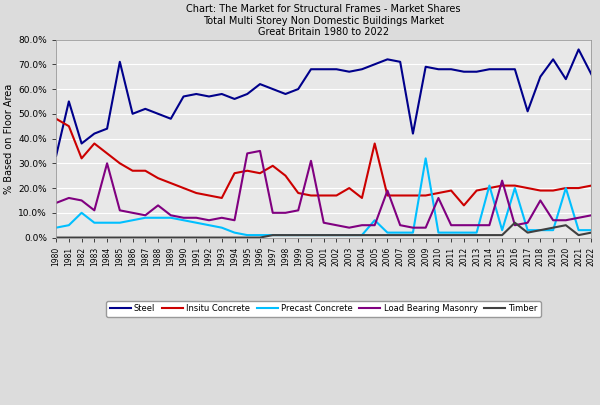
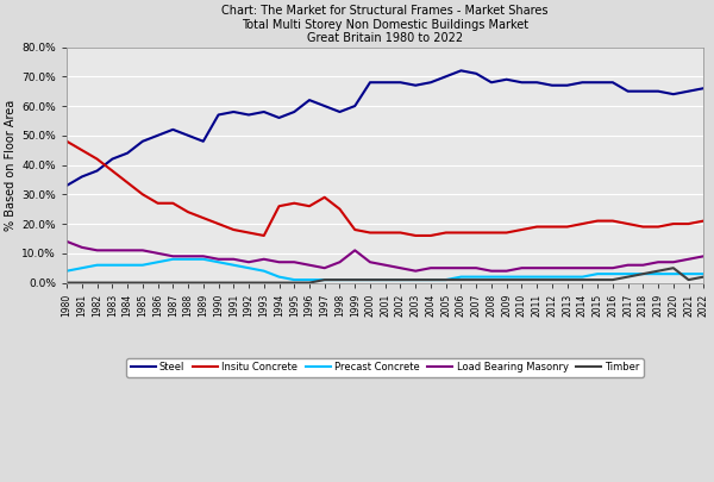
Steel/1981: 55% -> 36%
Load Bearing Masonry/1981: 16% -> 12%
Insitu Concrete/1982: 32% -> 42%
Precast Concrete/1982: 10% -> 6%
Load Bearing Masonry/1982: 15% -> 11%
Load Bearing Masonry/1984: 30% -> 11%
Steel/1985: 71% -> 48%
Load Bearing Masonry/1988: 13% -> 9%
Load Bearing Masonry/1995: 34% -> 7%
Load Bearing Masonry/1996: 35% -> 6%
Load Bearing Masonry/1997: 10% -> 5%
Load Bearing Masonry/1998: 10% -> 7%
Load Bearing Masonry/2000: 31% -> 7%
Insitu Concrete/2003: 20% -> 16%
Insitu Concrete/2005: 38% -> 17%
Precast Concrete/2005: 7% -> 1%
Load Bearing Masonry/2006: 19% -> 5%
Steel/2008: 42% -> 68%
Precast Concrete/2009: 32% -> 2%
Load Bearing Masonry/2010: 16% -> 5%
Insitu Concrete/2012: 13% -> 19%
Precast Concrete/2014: 21% -> 2%
Load Bearing Masonry/2015: 23% -> 5%
Precast Concrete/2016: 20% -> 3%
Timber/2016: 6% -> 1%
Steel/2017: 51% -> 65%
Load Bearing Masonry/2018: 15% -> 6%
Steel/2019: 72% -> 65%
Precast Concrete/2020: 20% -> 3%
Steel/2021: 76% -> 65%
